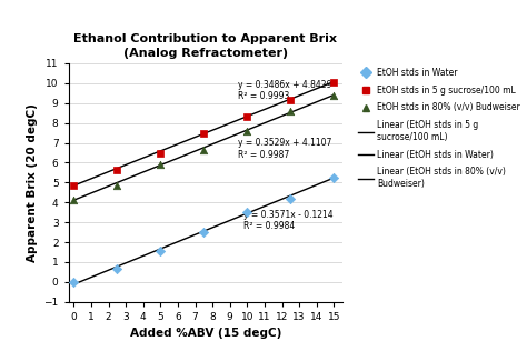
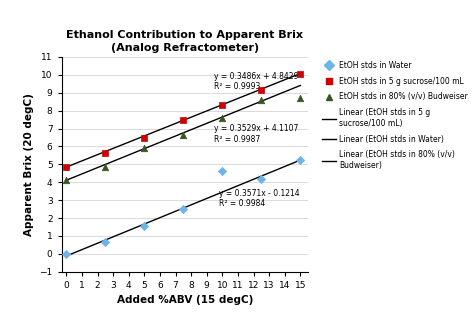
EtOH stds in Water/10: 3.5 -> 4.6
EtOH stds in 80% (v/v) Budweiser/15: 9.3 -> 8.7
